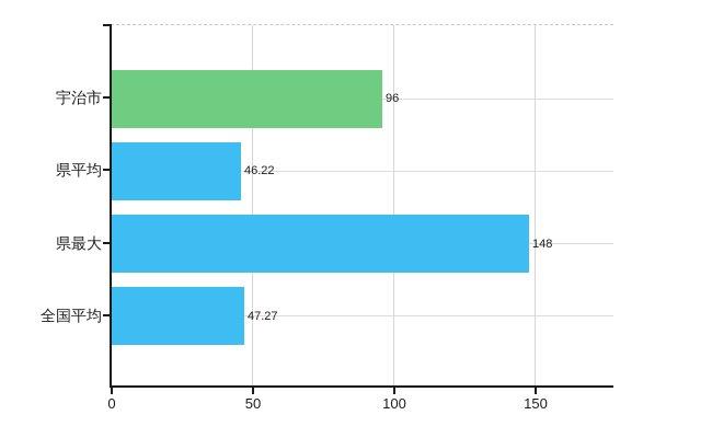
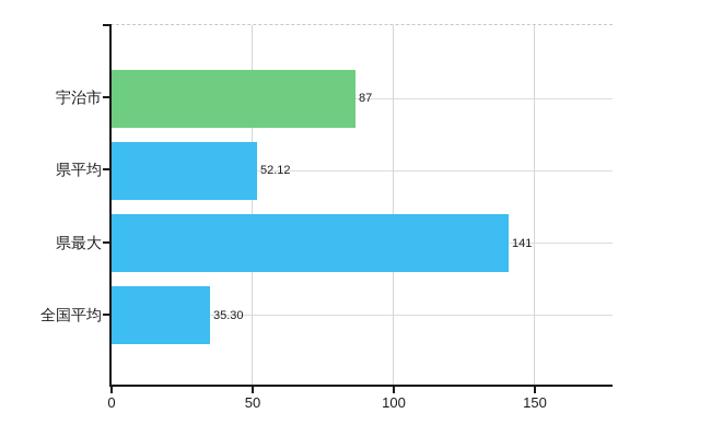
宇治市: 96 -> 87
県平均: 46.22 -> 52.12
県最大: 148 -> 141
全国平均: 47.27 -> 35.30
